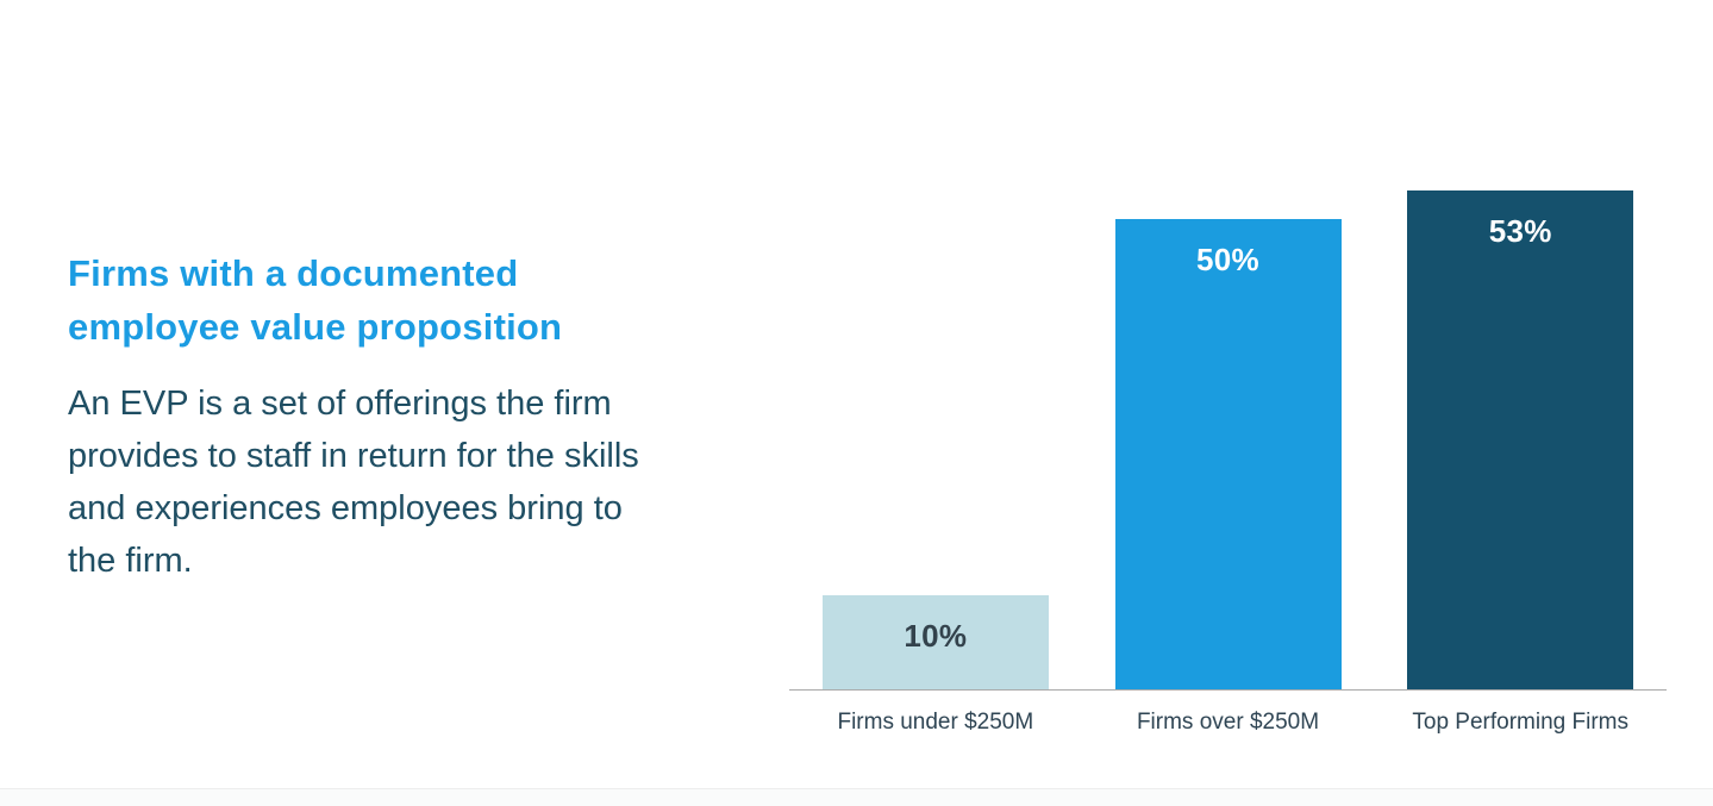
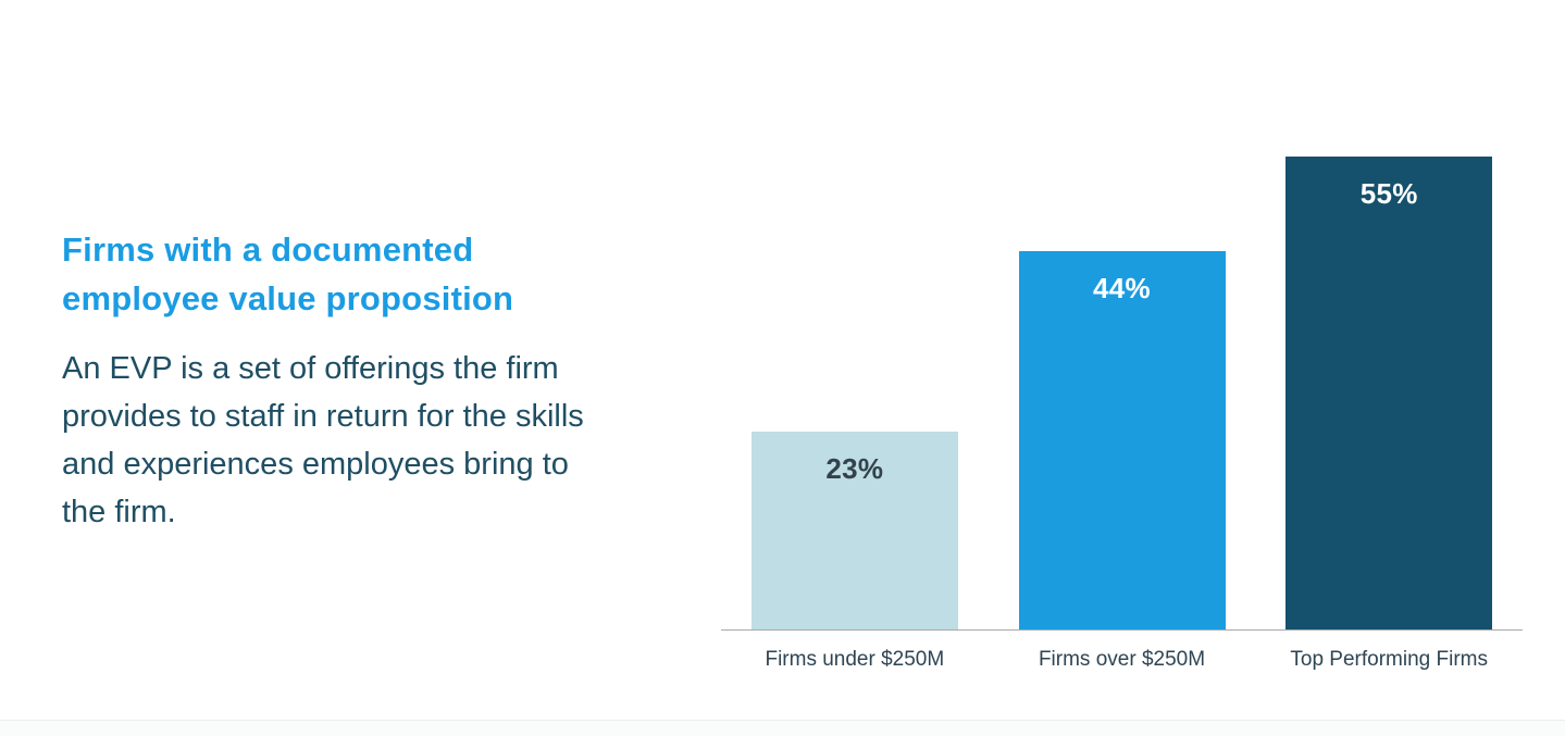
Firms under $250M: 10% -> 23%
Firms over $250M: 50% -> 44%
Top Performing Firms: 53% -> 55%
